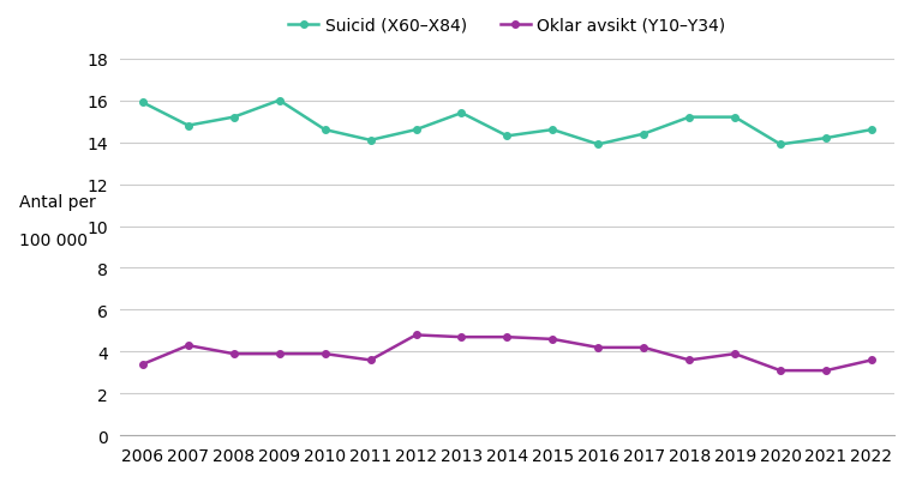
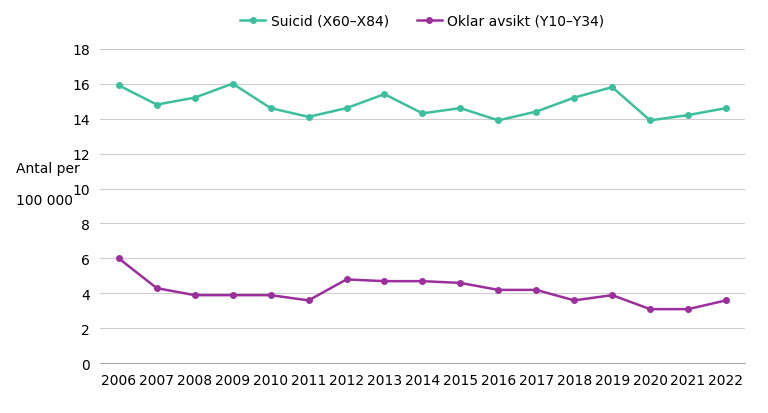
Oklar avsikt (Y10–Y34)/2006: 3.4 -> 6.0
Suicid (X60–X84)/2019: 15.2 -> 15.8
